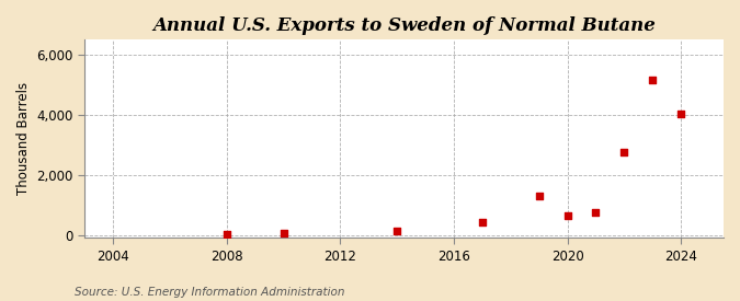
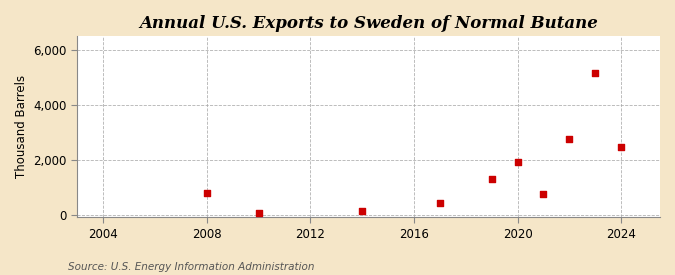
2008: 30 -> 800
2020: 630 -> 1,900
2024: 4,050 -> 2,450
